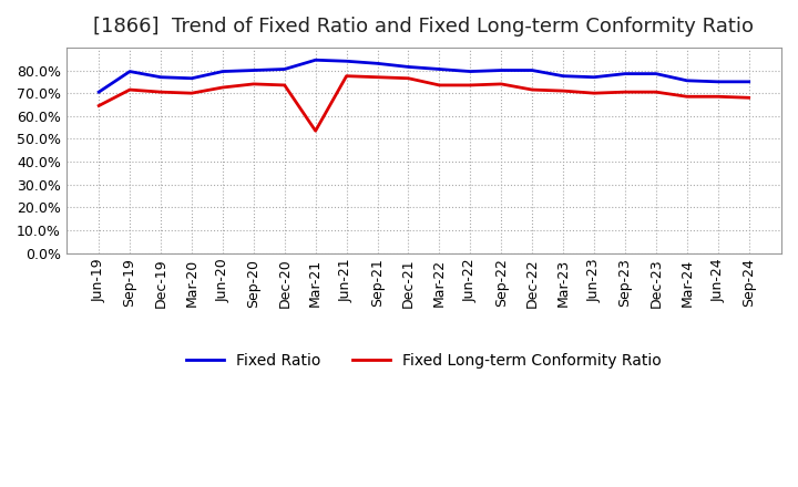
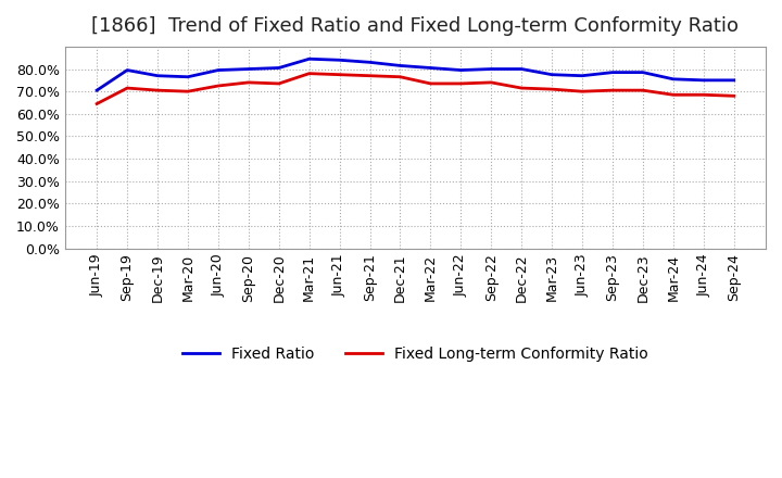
Fixed Long-term Conformity Ratio/Mar-21: 53.5% -> 78.0%
